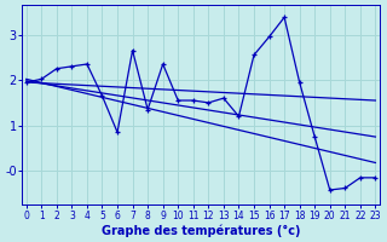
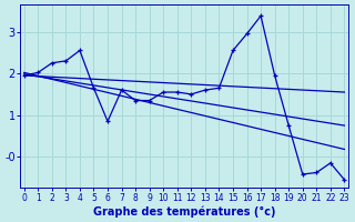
4: 2.35 -> 2.55
7: 2.65 -> 1.60
9: 2.35 -> 1.35
14: 1.20 -> 1.65
23: -0.15 -> -0.55
